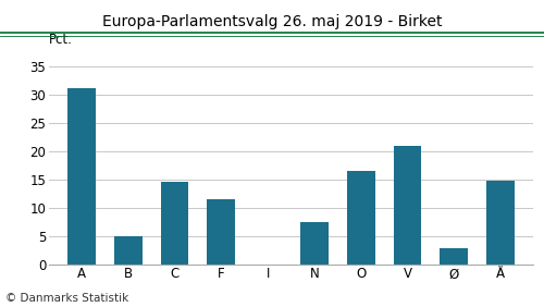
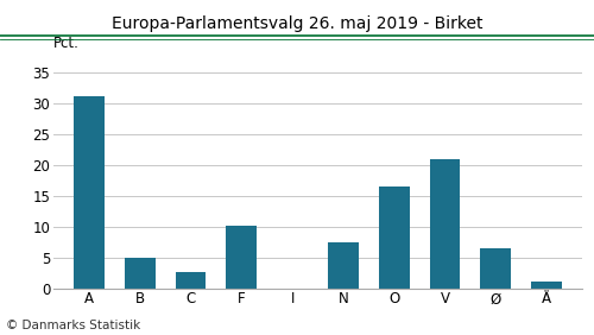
C: 14.6 -> 2.6
F: 11.4 -> 10.2
Ø: 2.8 -> 6.5
Å: 14.8 -> 1.1
